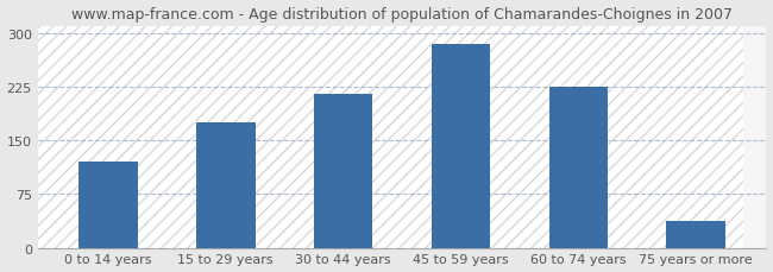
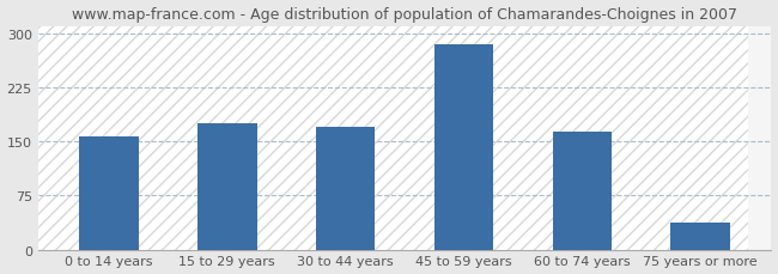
0 to 14 years: 120 -> 157
30 to 44 years: 214 -> 170
60 to 74 years: 224 -> 163
